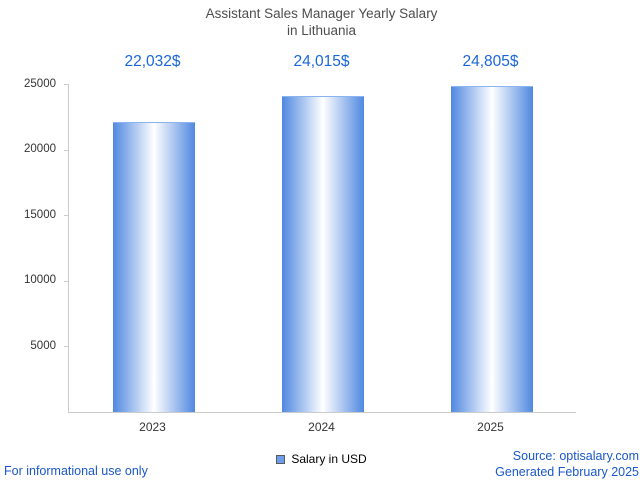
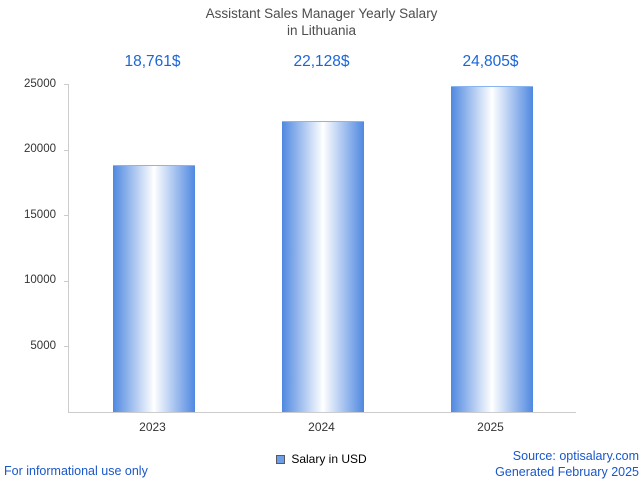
2023: 22,032 -> 18,761
2024: 24,015 -> 22,128
